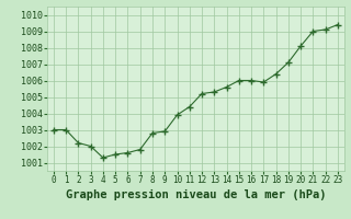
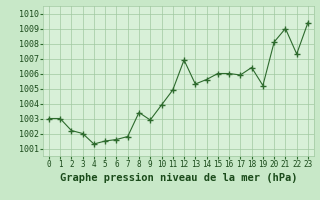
8: 1002.8 -> 1003.4
11: 1004.4 -> 1004.9
12: 1005.2 -> 1006.9
19: 1007.1 -> 1005.2
22: 1009.1 -> 1007.3
